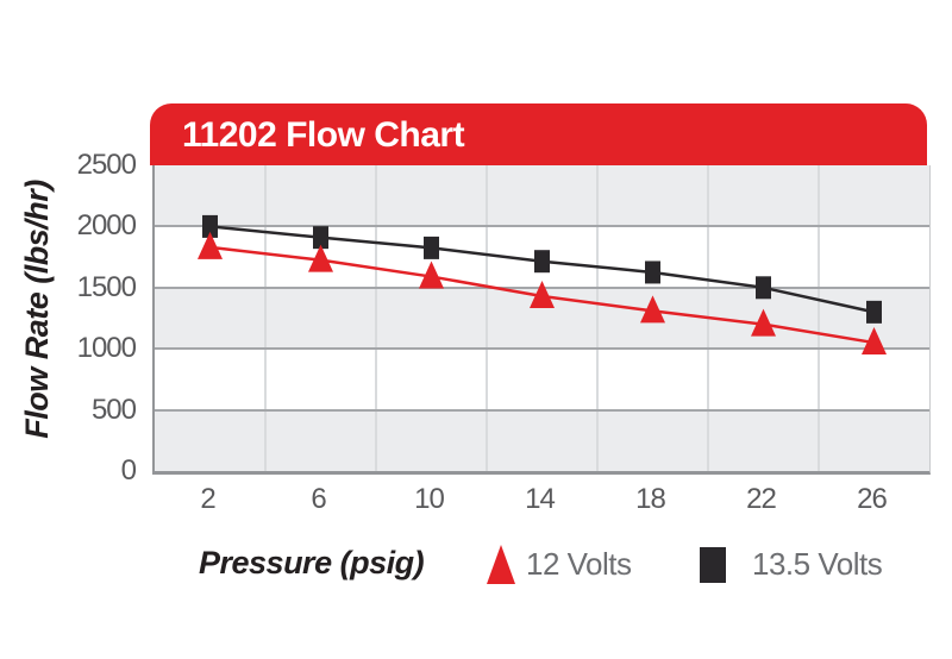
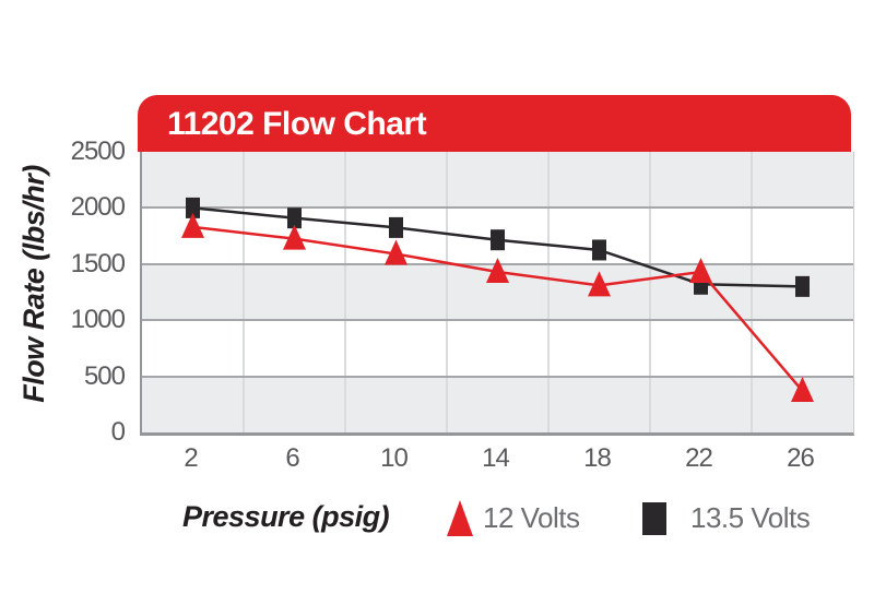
12 Volts/22: 1200 -> 1430
13.5 Volts/22: 1500 -> 1320
12 Volts/26: 1050 -> 370
